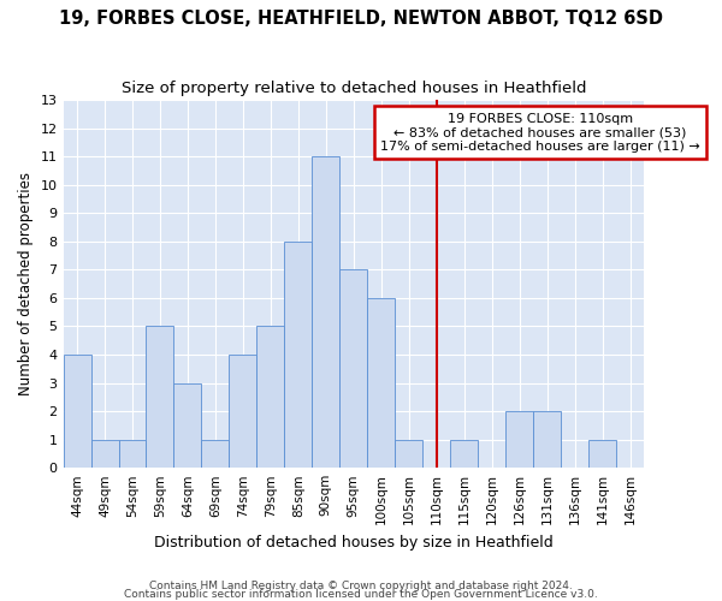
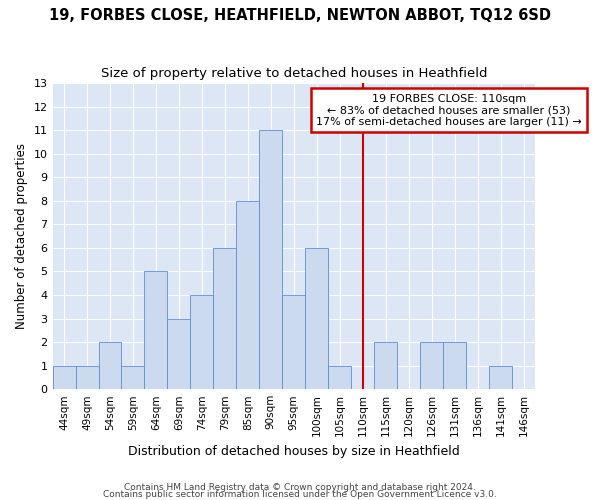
44sqm: 4 -> 1
54sqm: 1 -> 2
59sqm: 5 -> 1
64sqm: 3 -> 5
69sqm: 1 -> 3
79sqm: 5 -> 6
95sqm: 7 -> 4
115sqm: 1 -> 2
